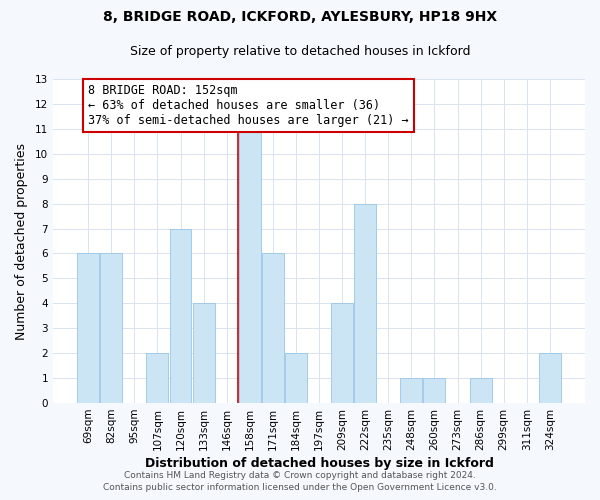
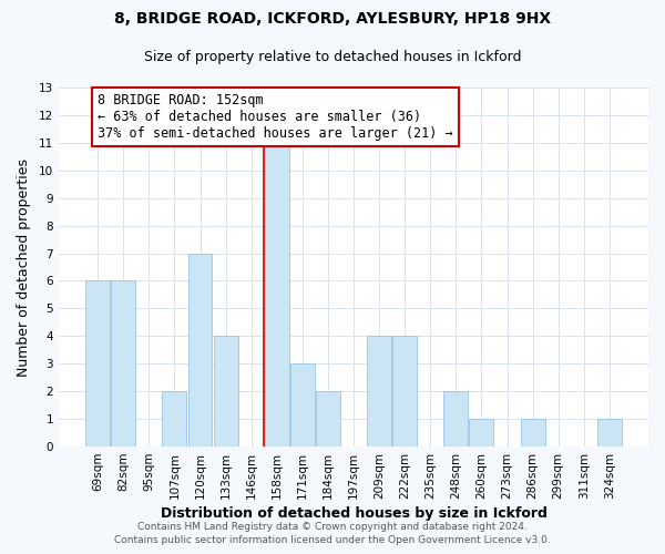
171sqm: 6 -> 3
222sqm: 8 -> 4
248sqm: 1 -> 2
324sqm: 2 -> 1
